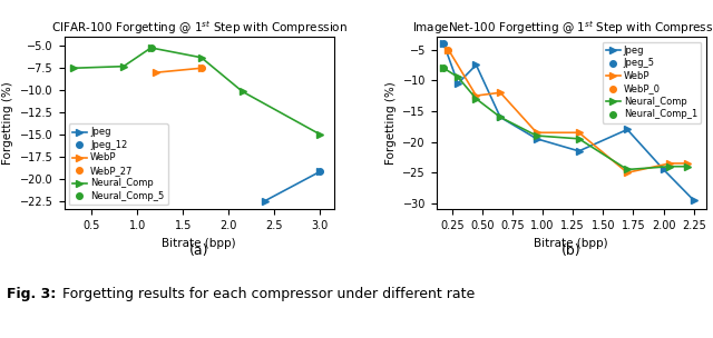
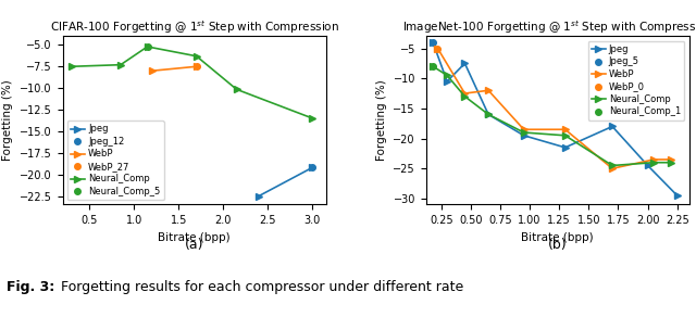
3.0: -15.0 -> -13.5
